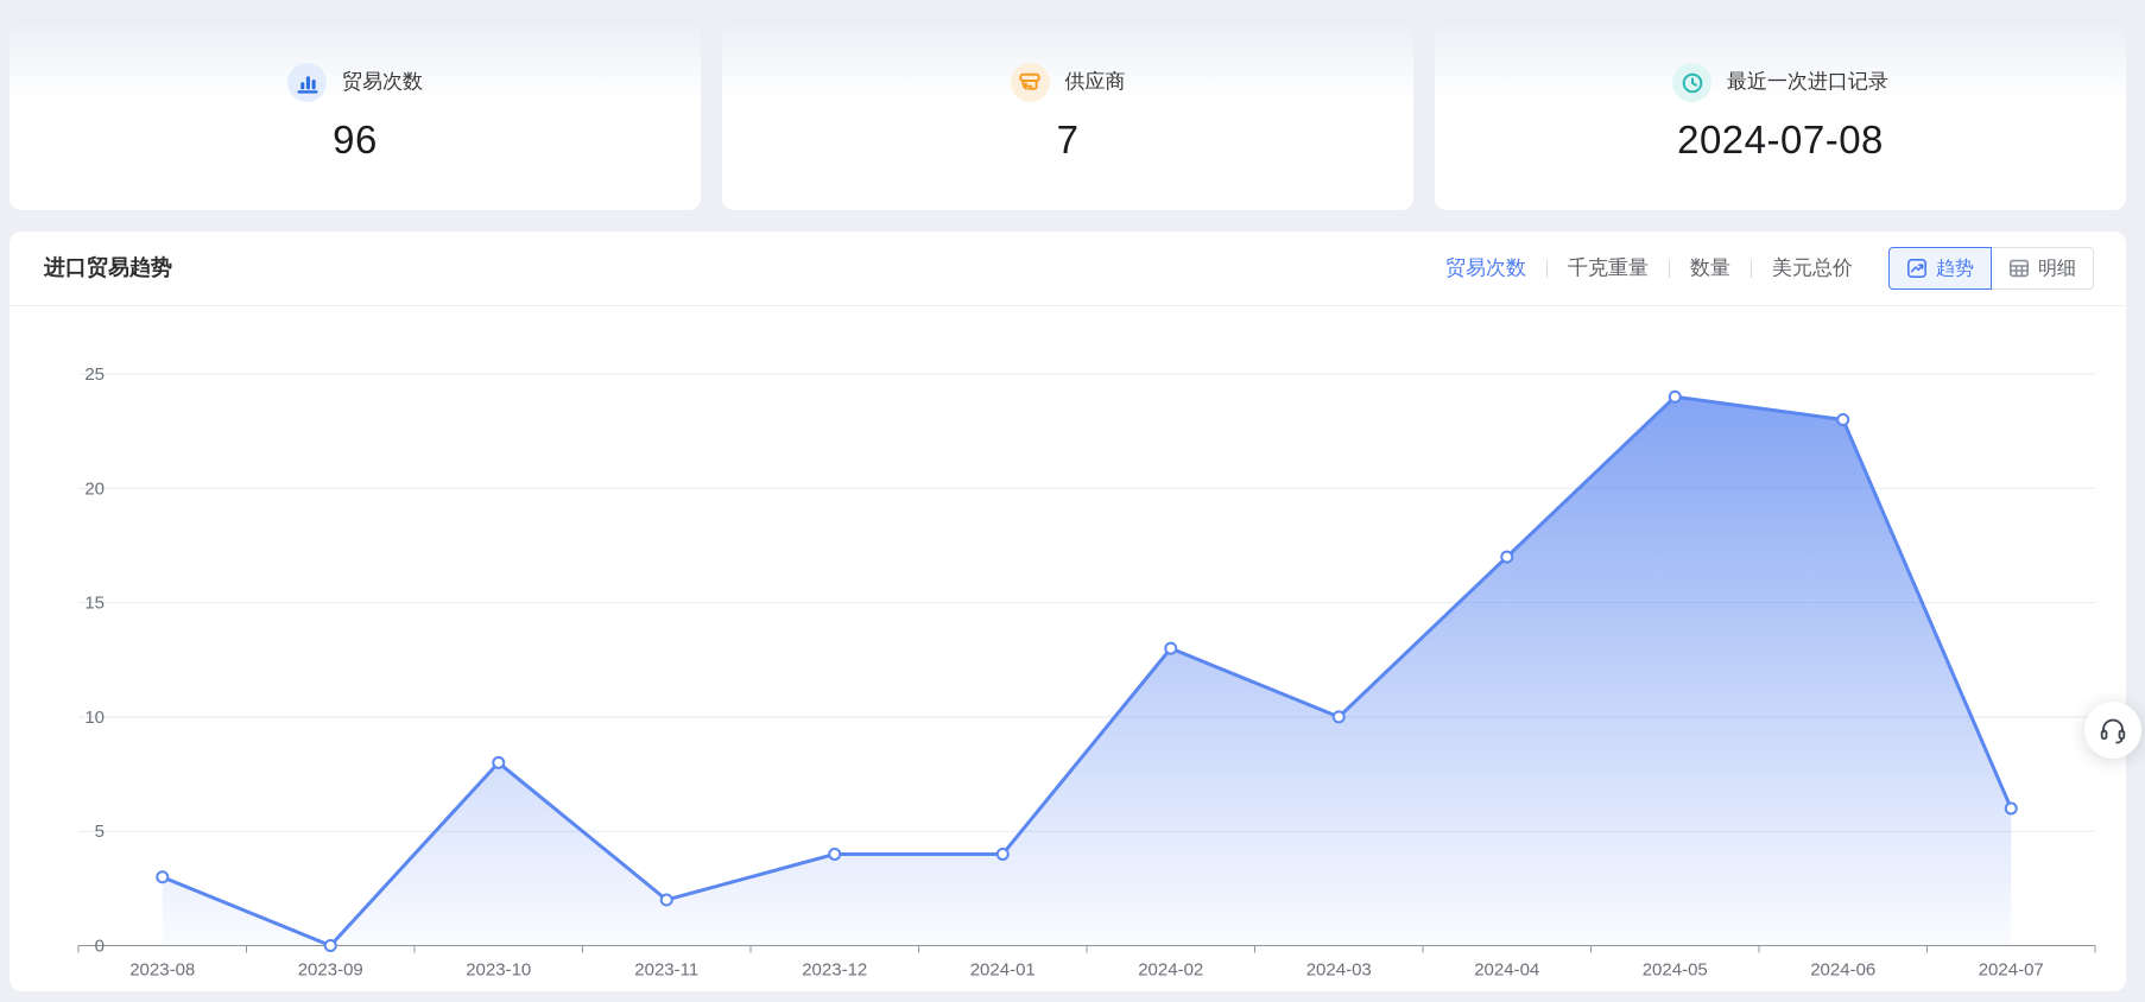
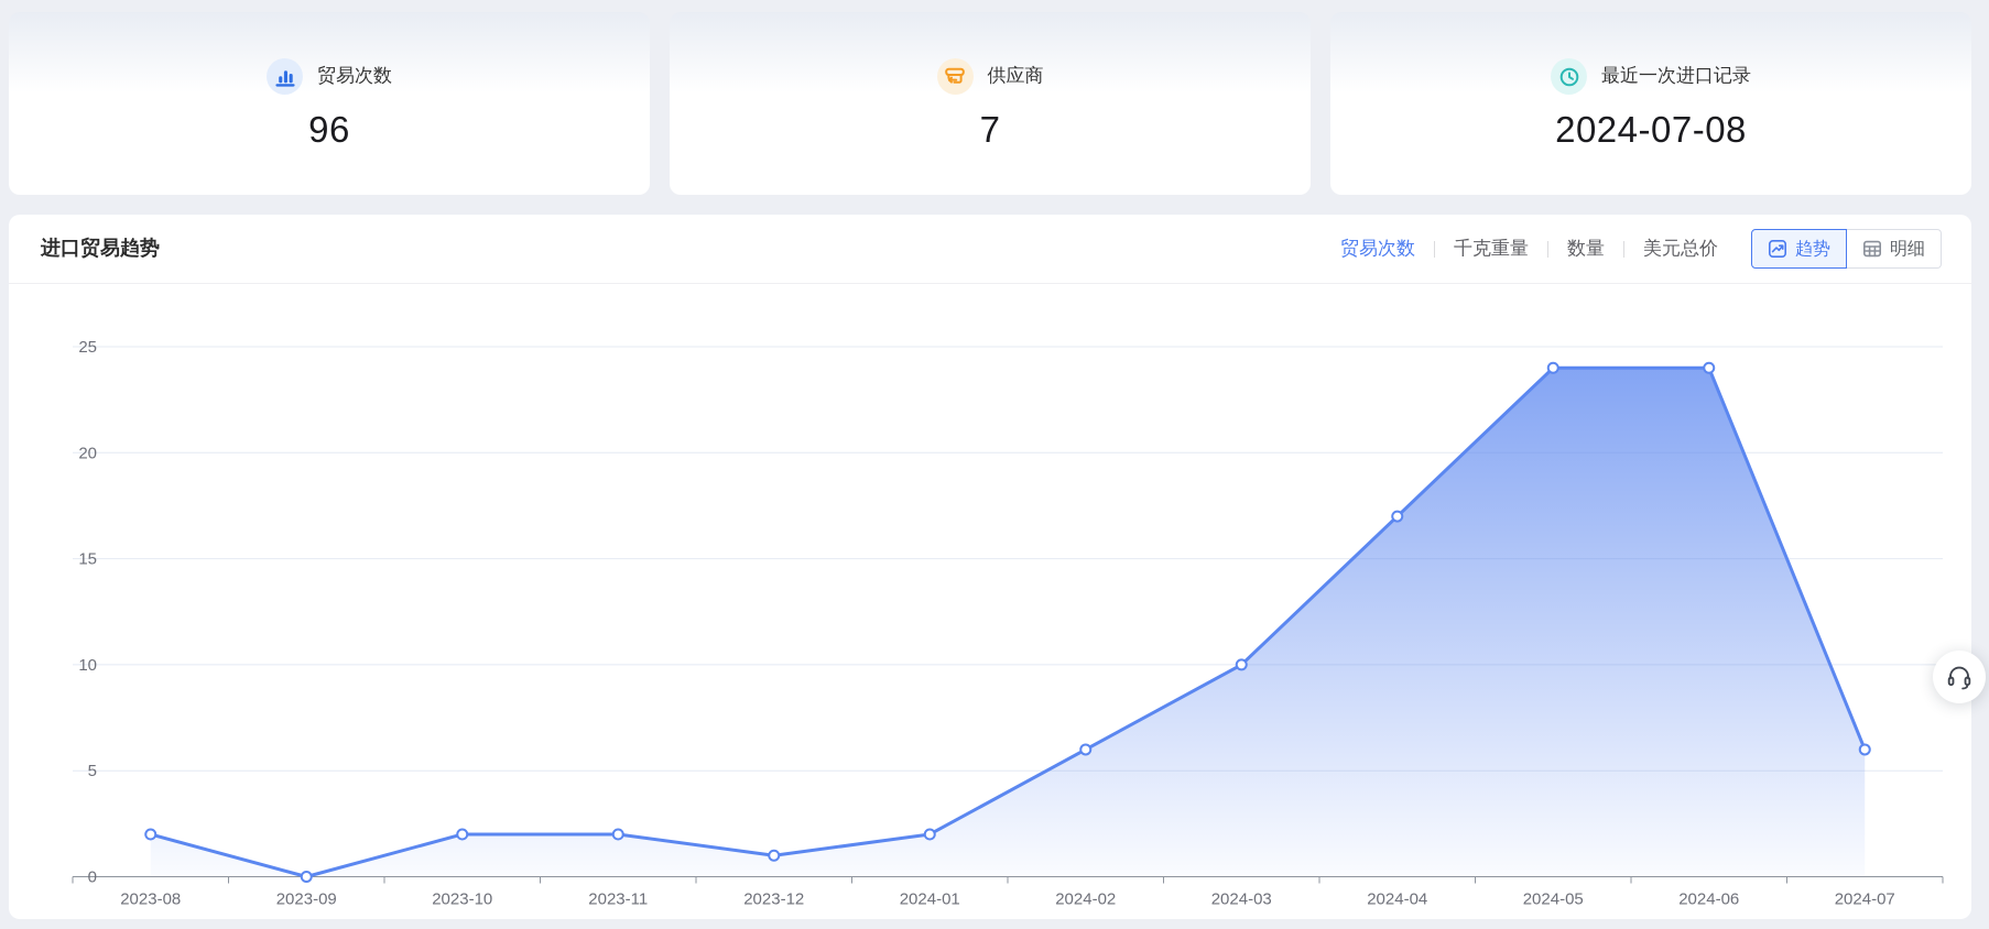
2023-08: 3 -> 2
2023-10: 8 -> 2
2023-12: 4 -> 1
2024-01: 4 -> 2
2024-02: 13 -> 6
2024-06: 23 -> 24
